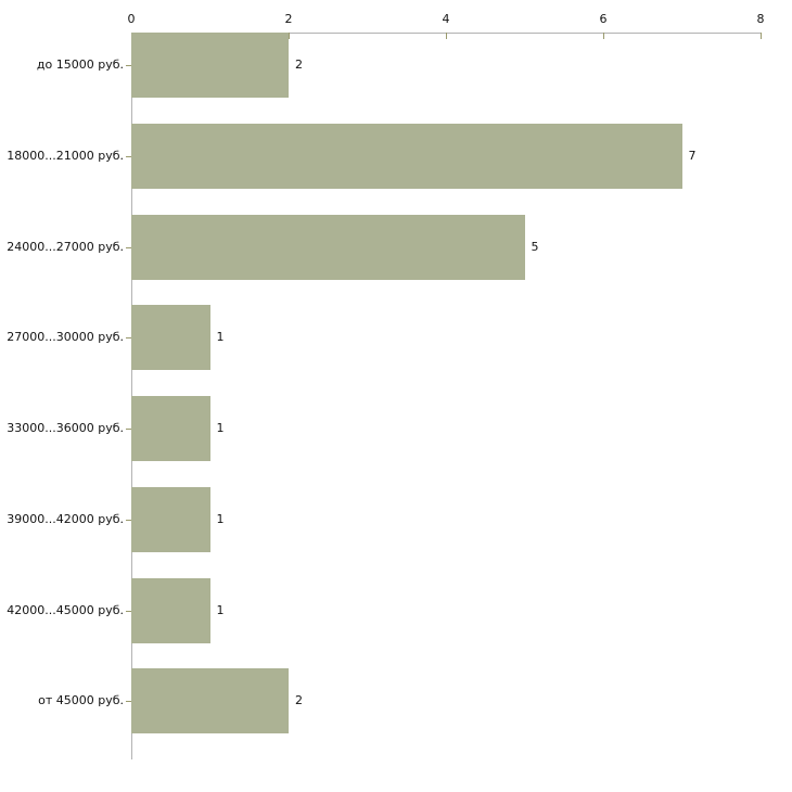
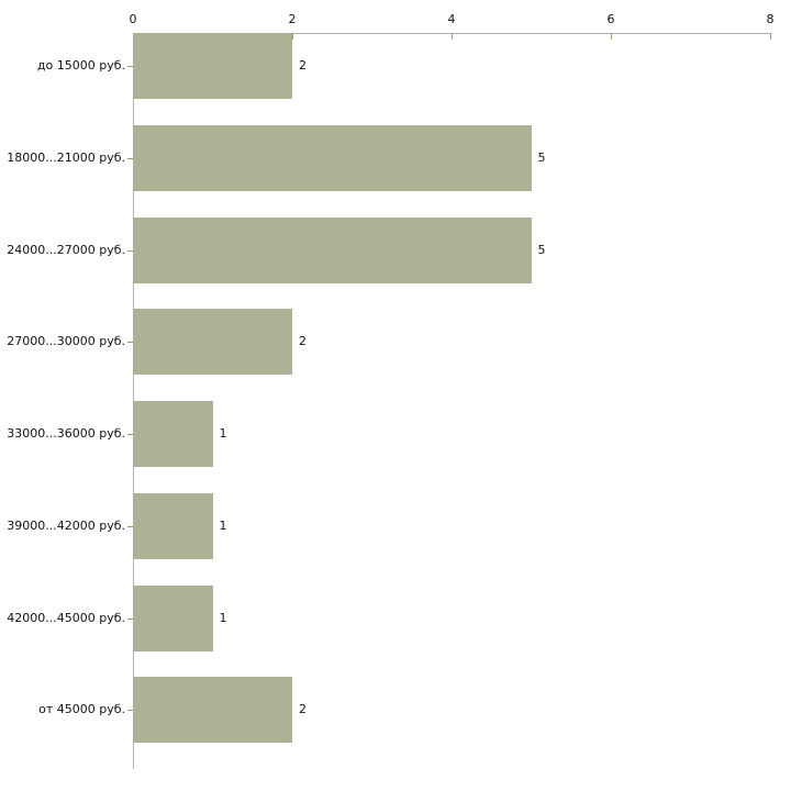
18000...21000 руб.: 7 -> 5
27000...30000 руб.: 1 -> 2
